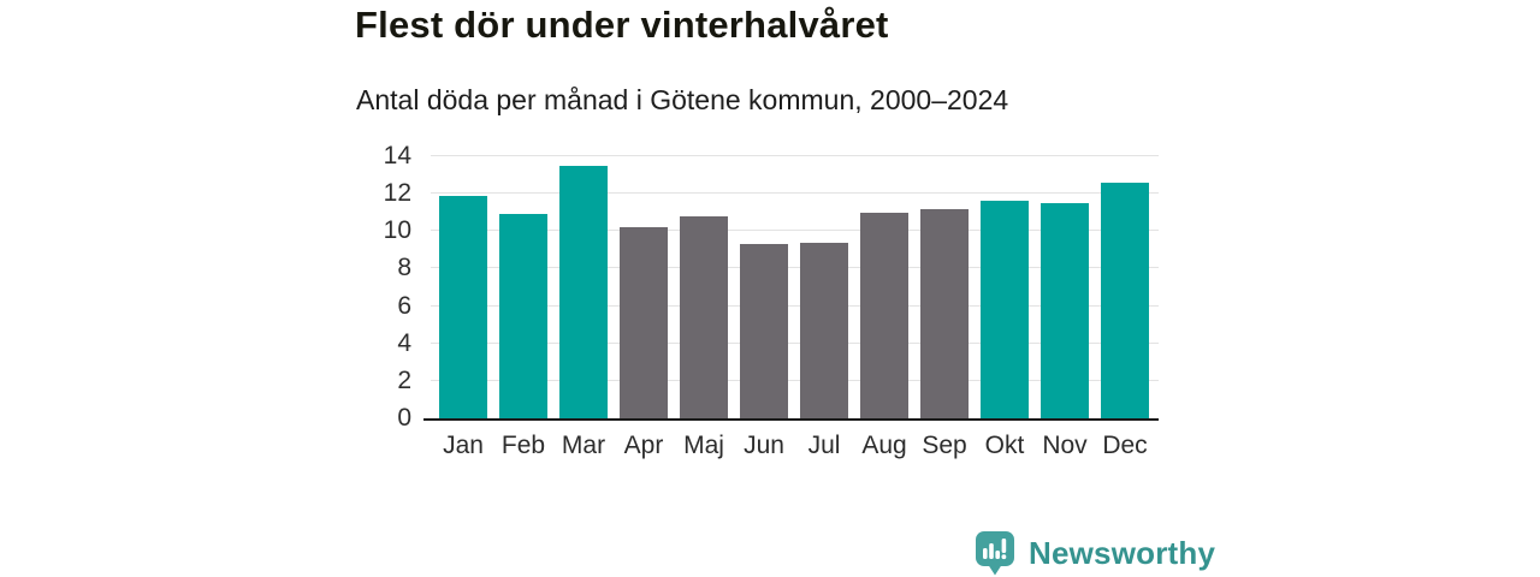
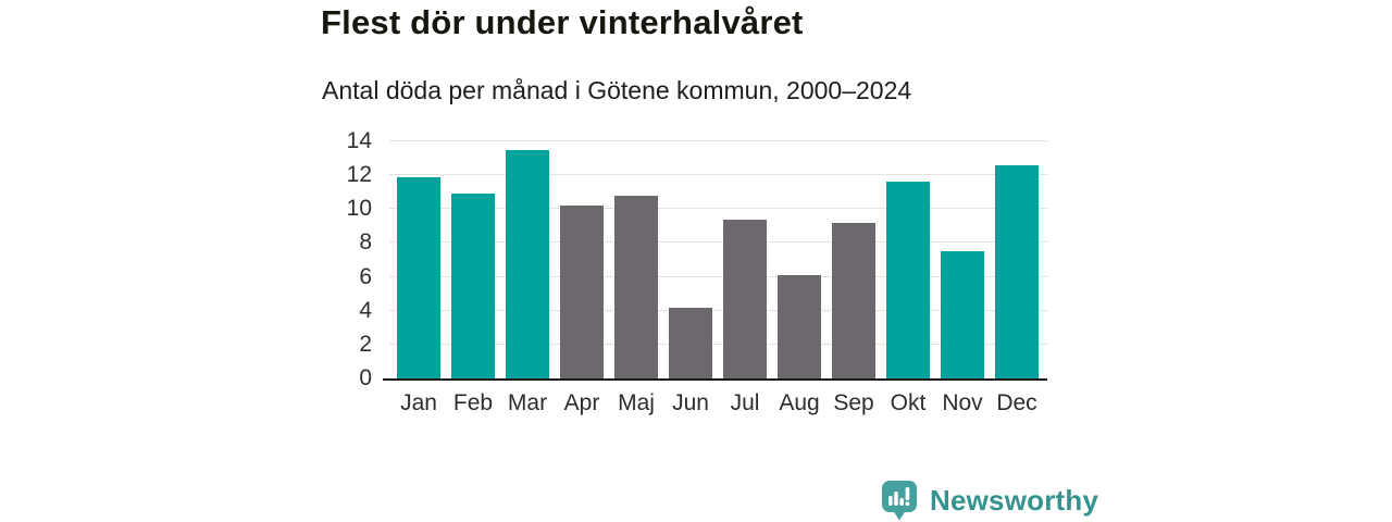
Jun: 9.3 -> 4.2
Aug: 11.0 -> 6.1
Sep: 11.2 -> 9.2
Nov: 11.5 -> 7.5
